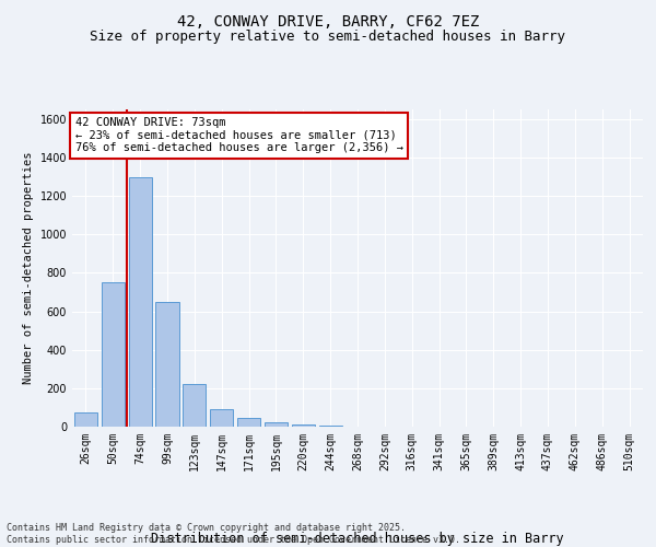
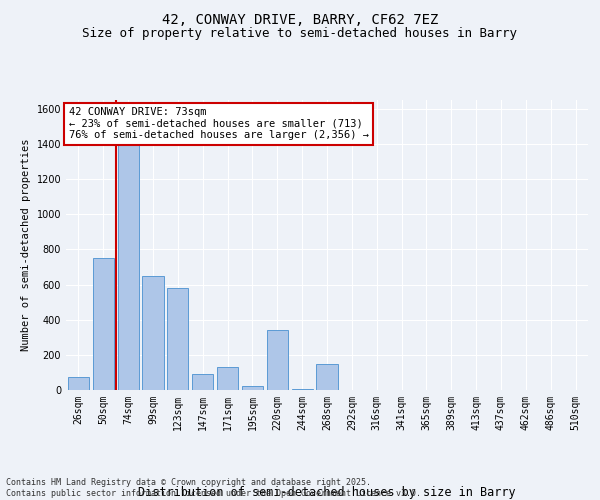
74sqm: 1300 -> 1400
123sqm: 220 -> 580
171sqm: 40 -> 130
220sqm: 10 -> 340
268sqm: 0 -> 150
